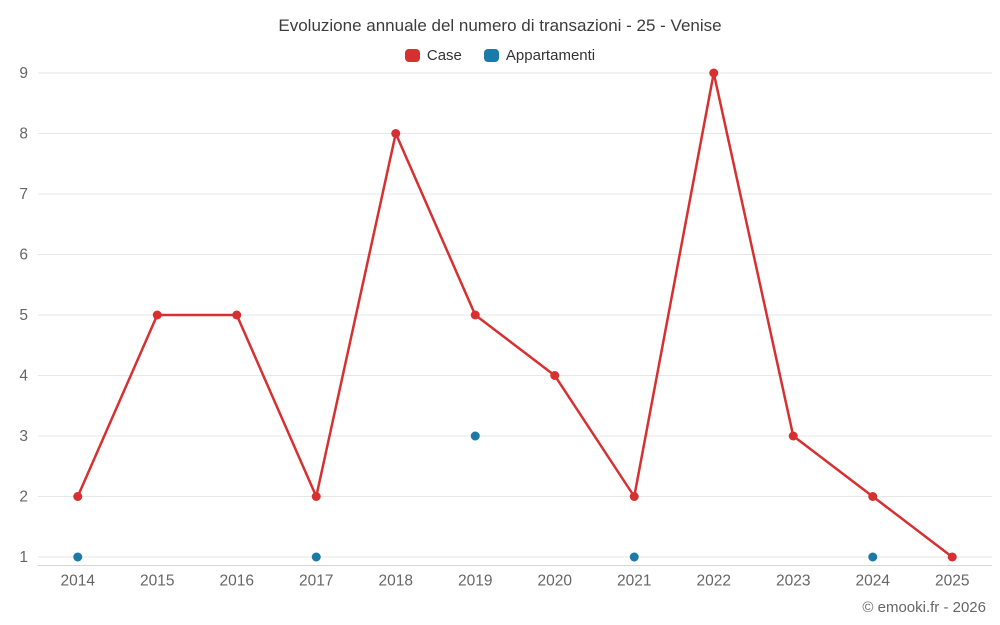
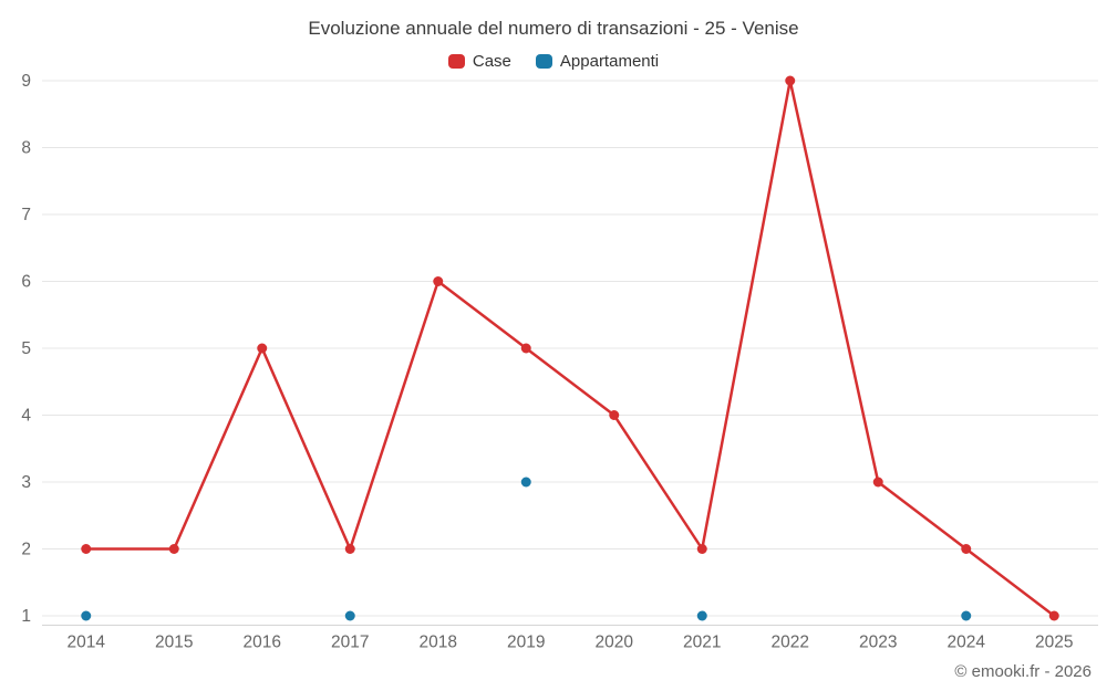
Case/2015: 5 -> 2
Case/2018: 8 -> 6
